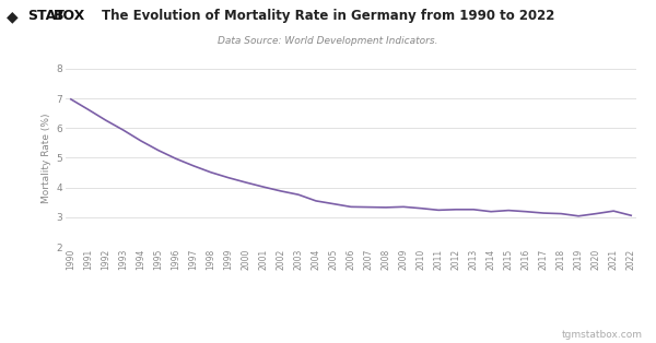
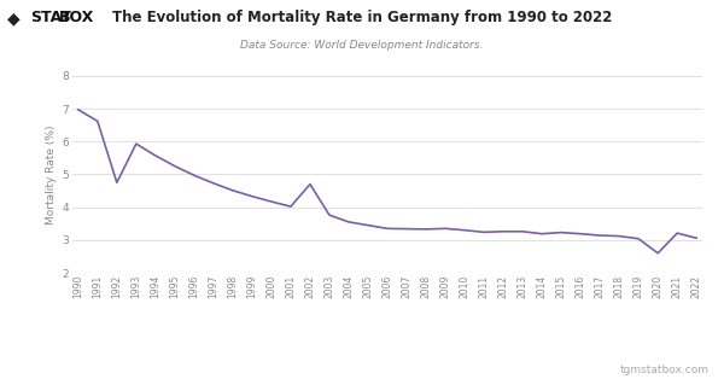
1992: 6.26 -> 4.75
2002: 3.88 -> 4.70
2020: 3.12 -> 2.60
